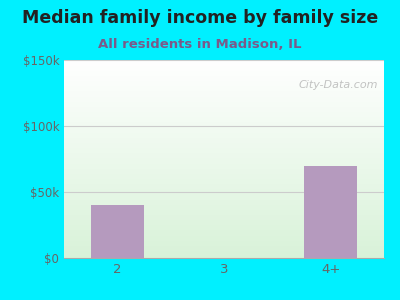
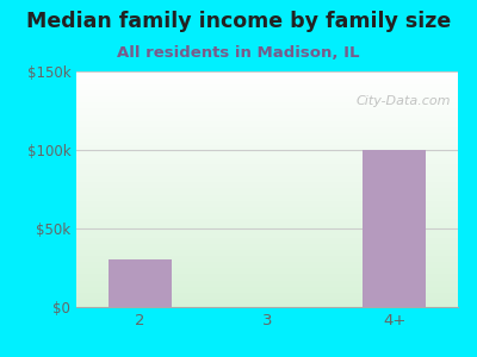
2: $40k -> $30k
4+: $70k -> $100k
